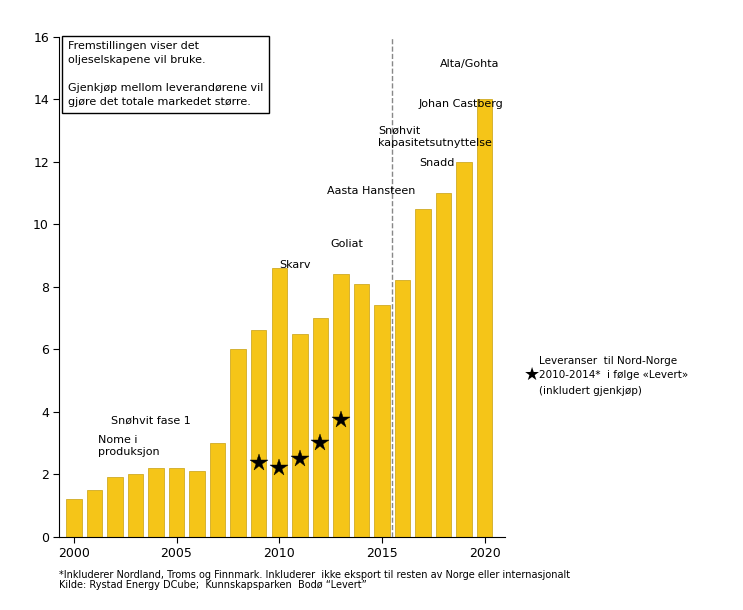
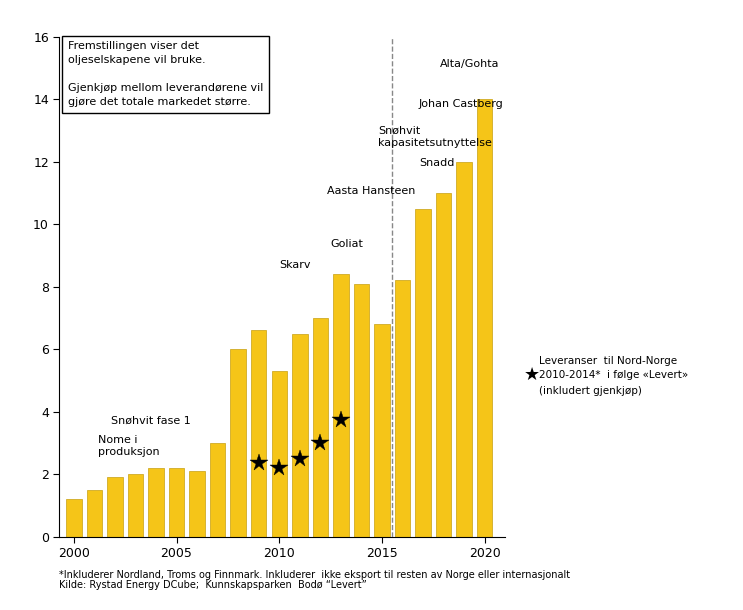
2010: 8.6 -> 5.3
2015: 7.4 -> 6.8
